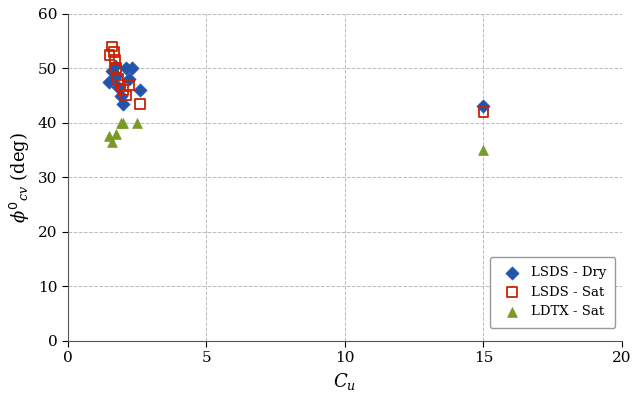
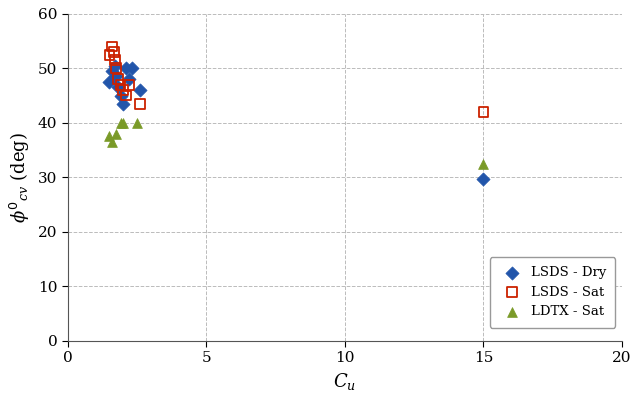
LSDS - Dry/15: 43.0 -> 29.6
LDTX - Sat/15: 35.0 -> 32.4
